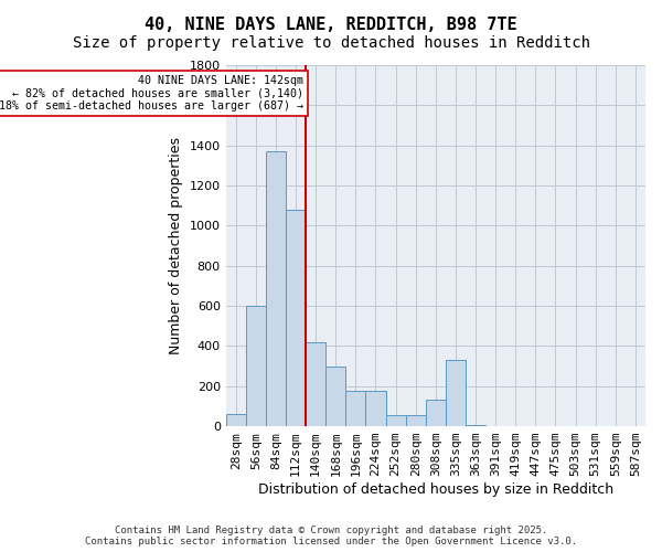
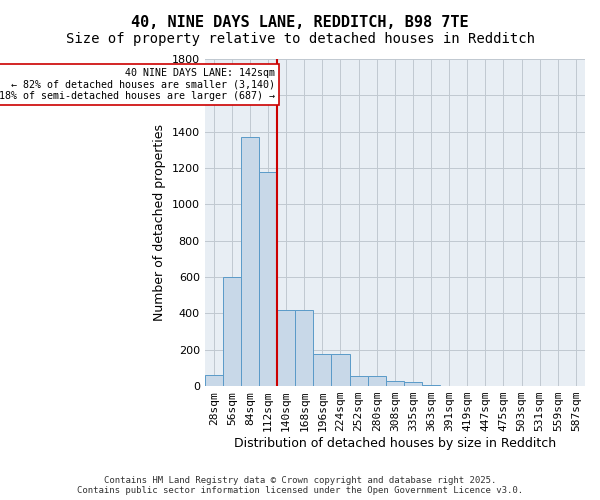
112sqm: 1080 -> 1180
168sqm: 300 -> 420
308sqm: 130 -> 30
335sqm: 330 -> 20
